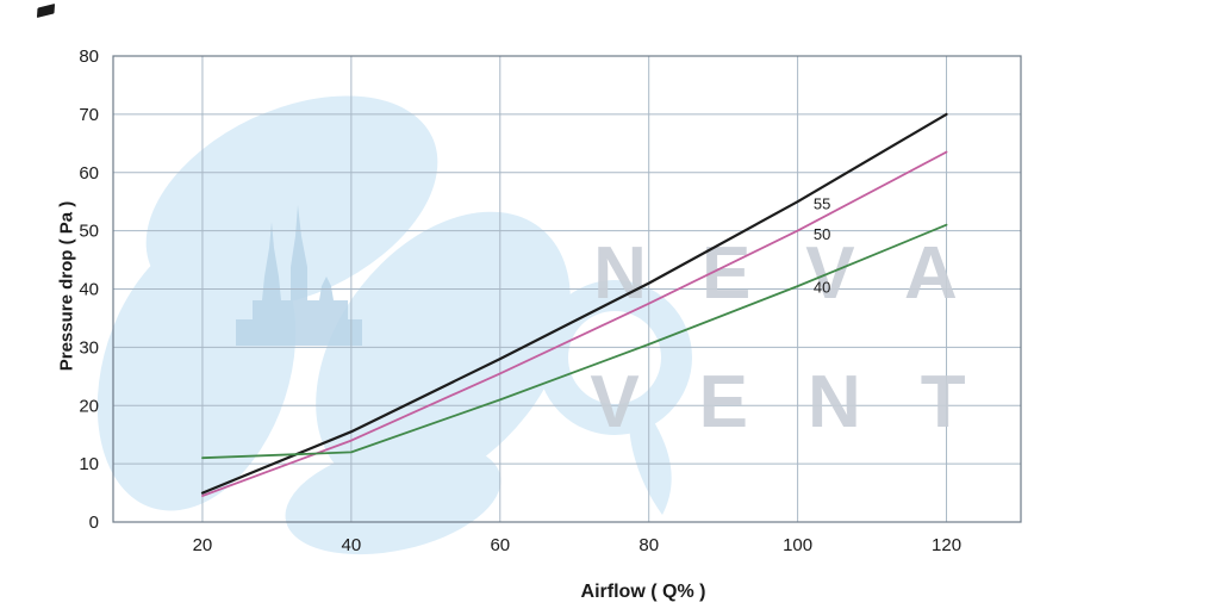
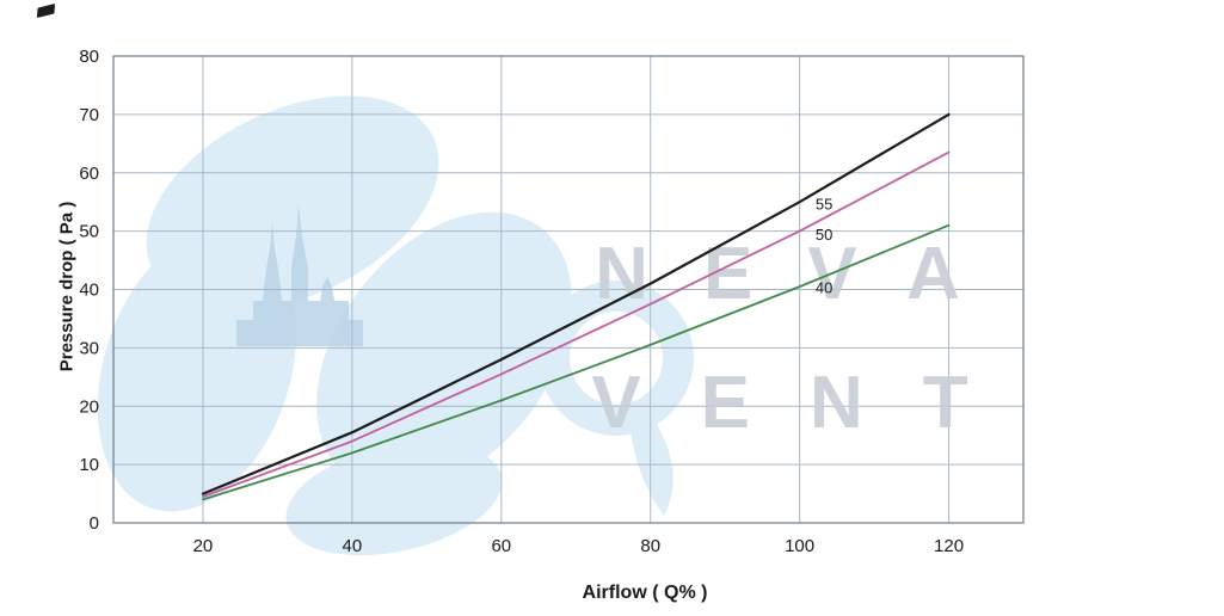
40/20: 11 -> 4
